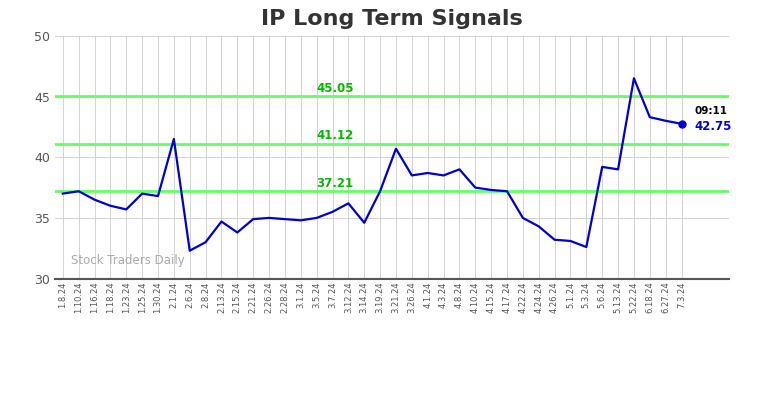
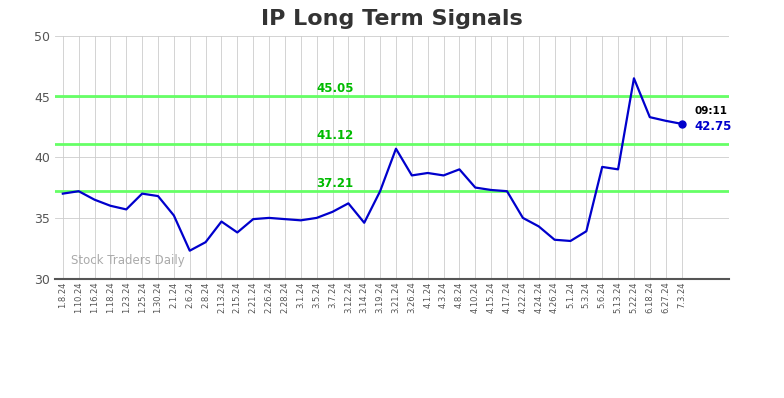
2.1.24: 41.5 -> 35.2
5.3.24: 32.6 -> 33.9
